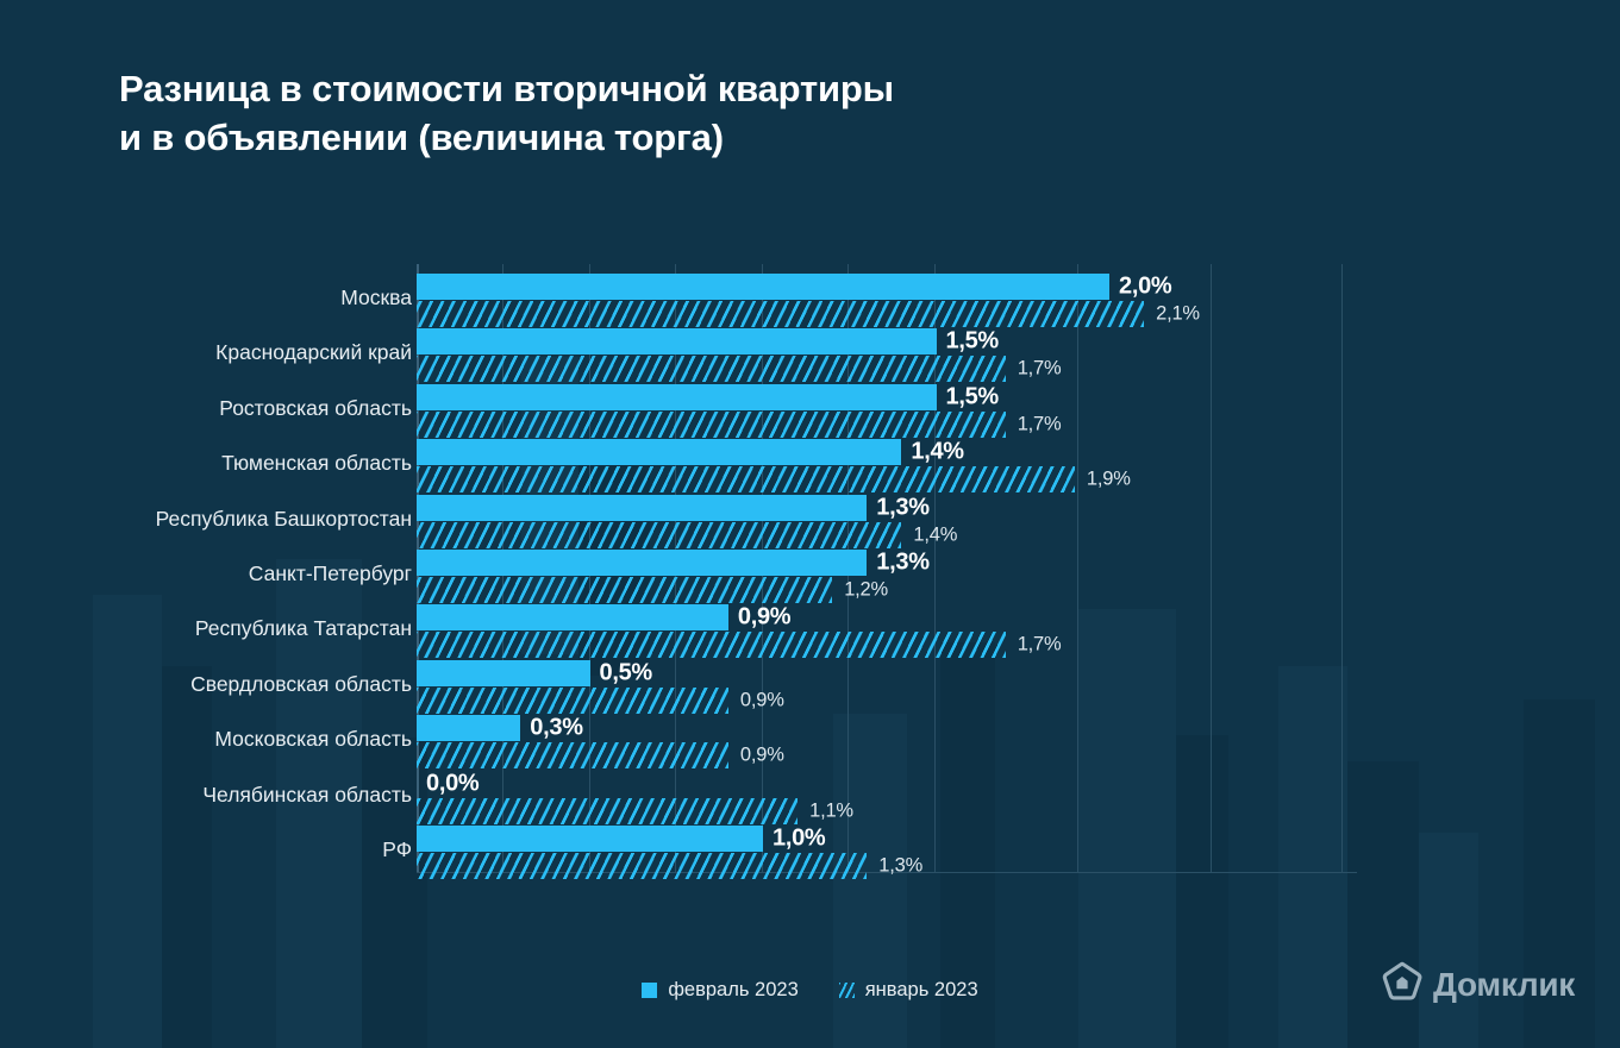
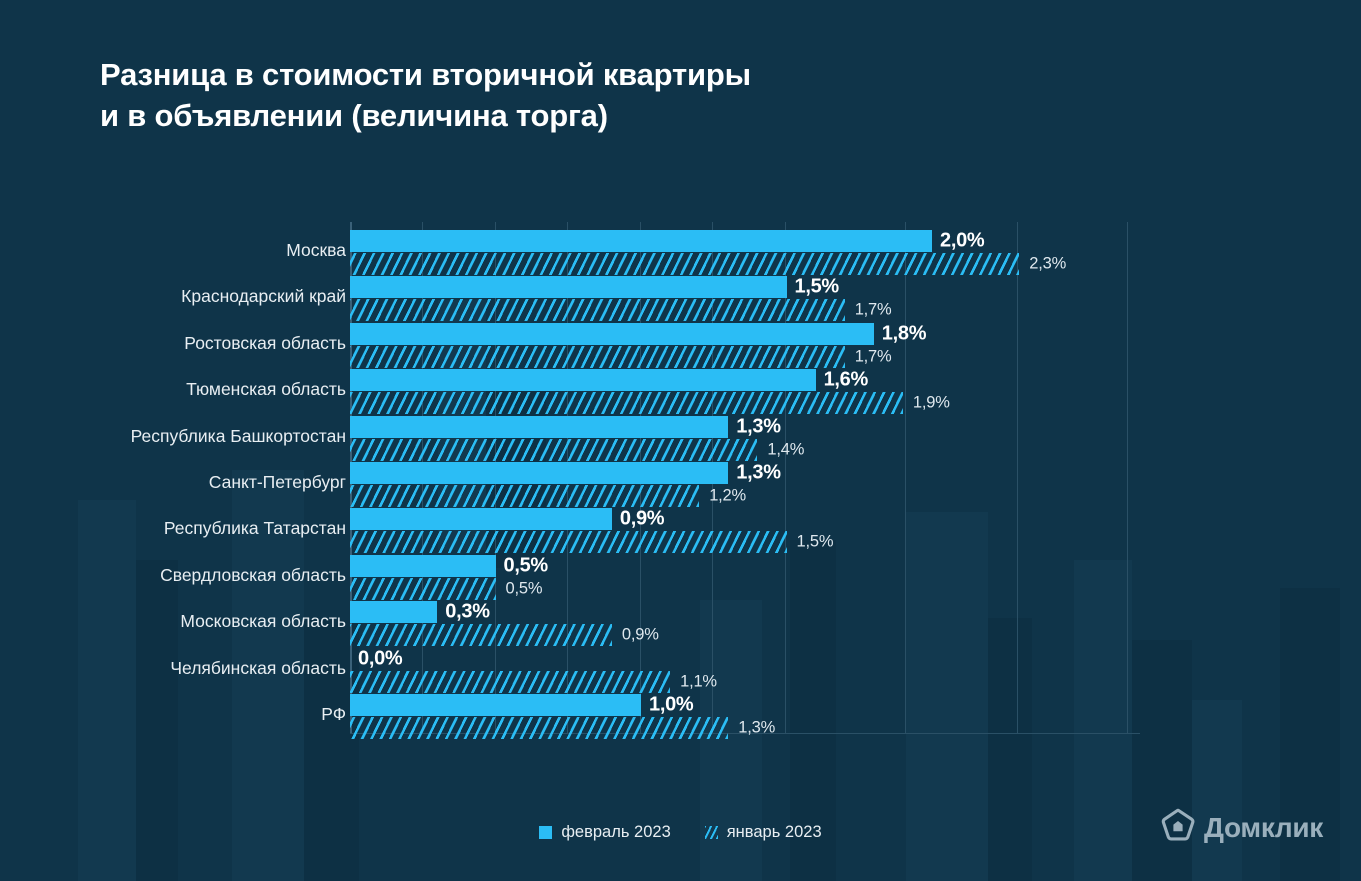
январь 2023/Москва: 2,1% -> 2,3%
февраль 2023/Ростовская область: 1,5% -> 1,8%
февраль 2023/Тюменская область: 1,4% -> 1,6%
январь 2023/Республика Татарстан: 1,7% -> 1,5%
январь 2023/Свердловская область: 0,9% -> 0,5%
